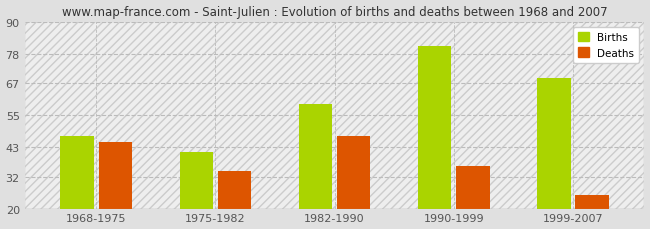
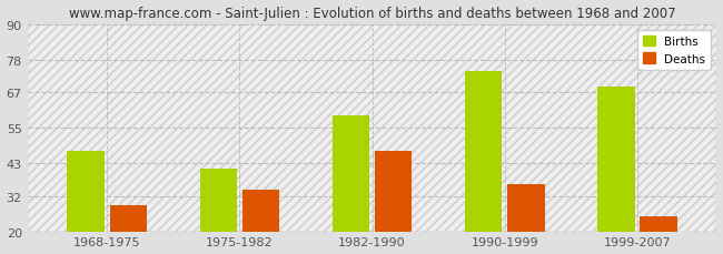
Deaths/1968-1975: 45 -> 29
Births/1990-1999: 81 -> 74
